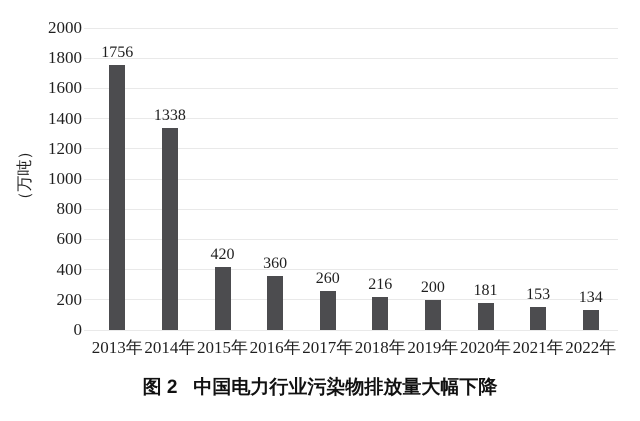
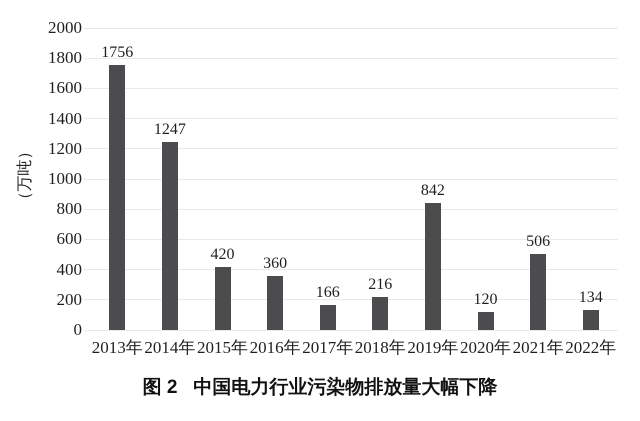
2014年: 1338 -> 1247
2017年: 260 -> 166
2019年: 200 -> 842
2020年: 181 -> 120
2021年: 153 -> 506
